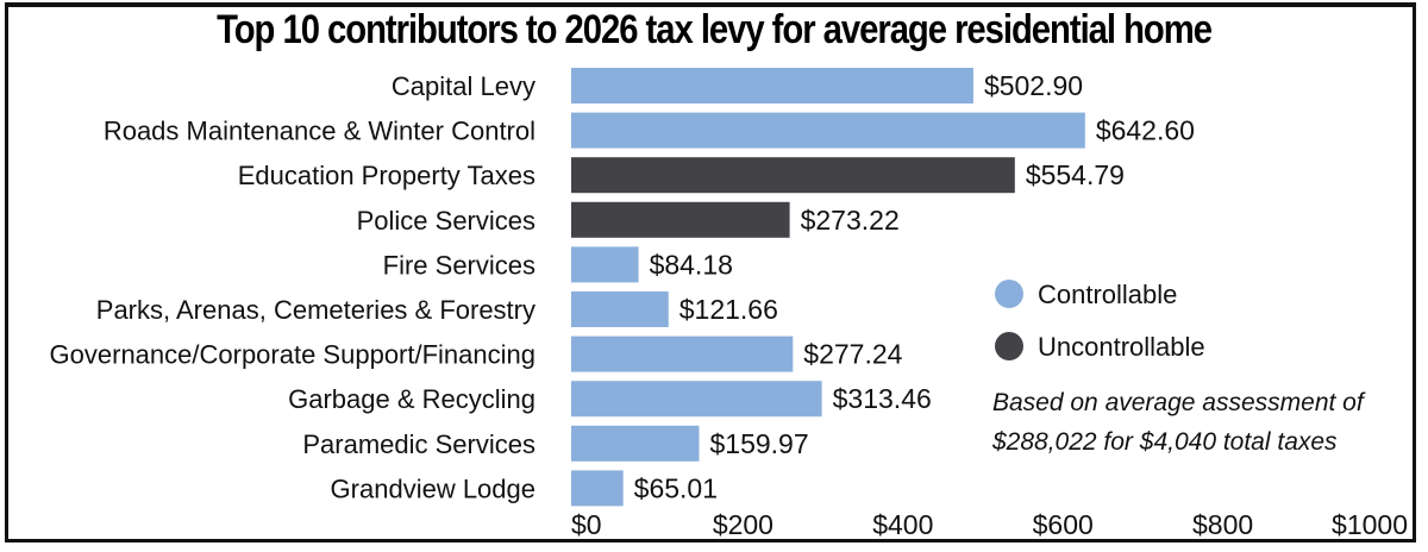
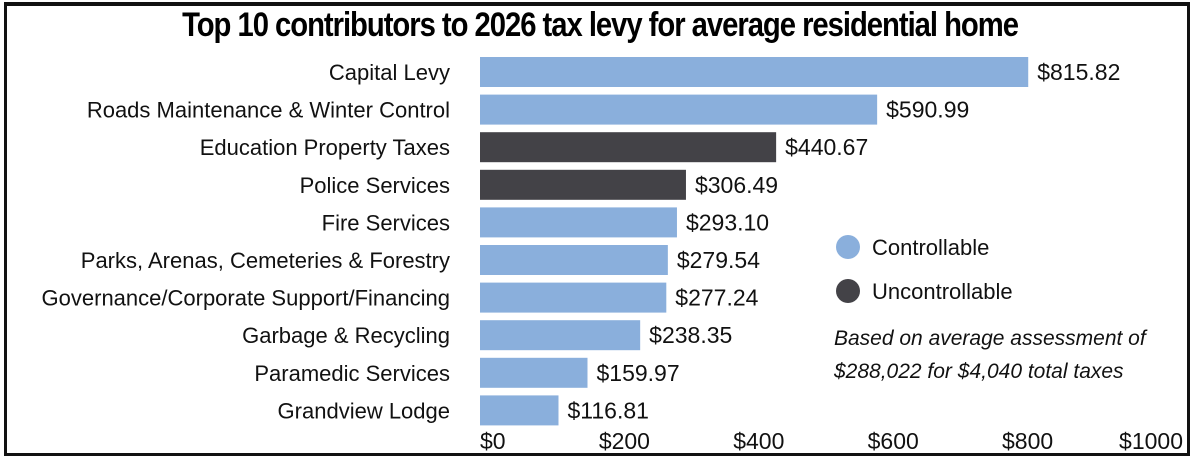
Capital Levy: $502.90 -> $815.82
Roads Maintenance & Winter Control: $642.60 -> $590.99
Education Property Taxes: $554.79 -> $440.67
Police Services: $273.22 -> $306.49
Fire Services: $84.18 -> $293.10
Parks, Arenas, Cemeteries & Forestry: $121.66 -> $279.54
Garbage & Recycling: $313.46 -> $238.35
Grandview Lodge: $65.01 -> $116.81
